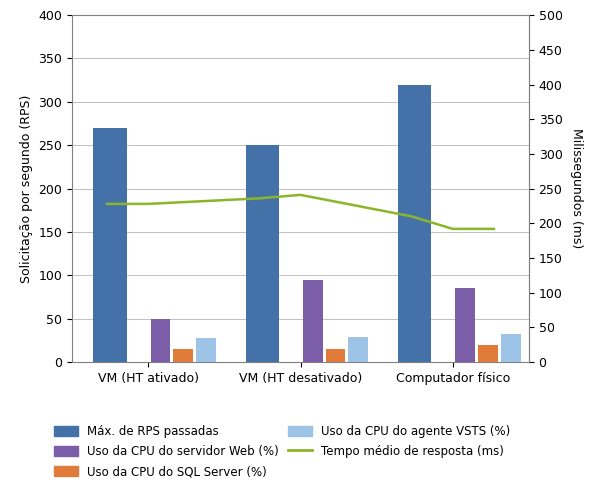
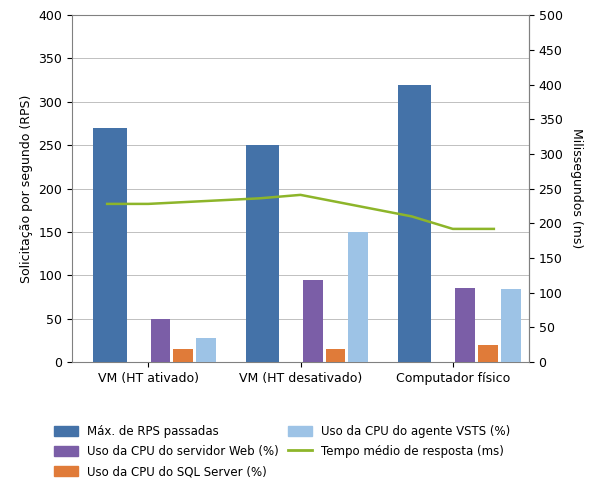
Uso da CPU do agente VSTS (%)/VM (HT desativado): 29 -> 150
Uso da CPU do agente VSTS (%)/Computador físico: 32 -> 84
